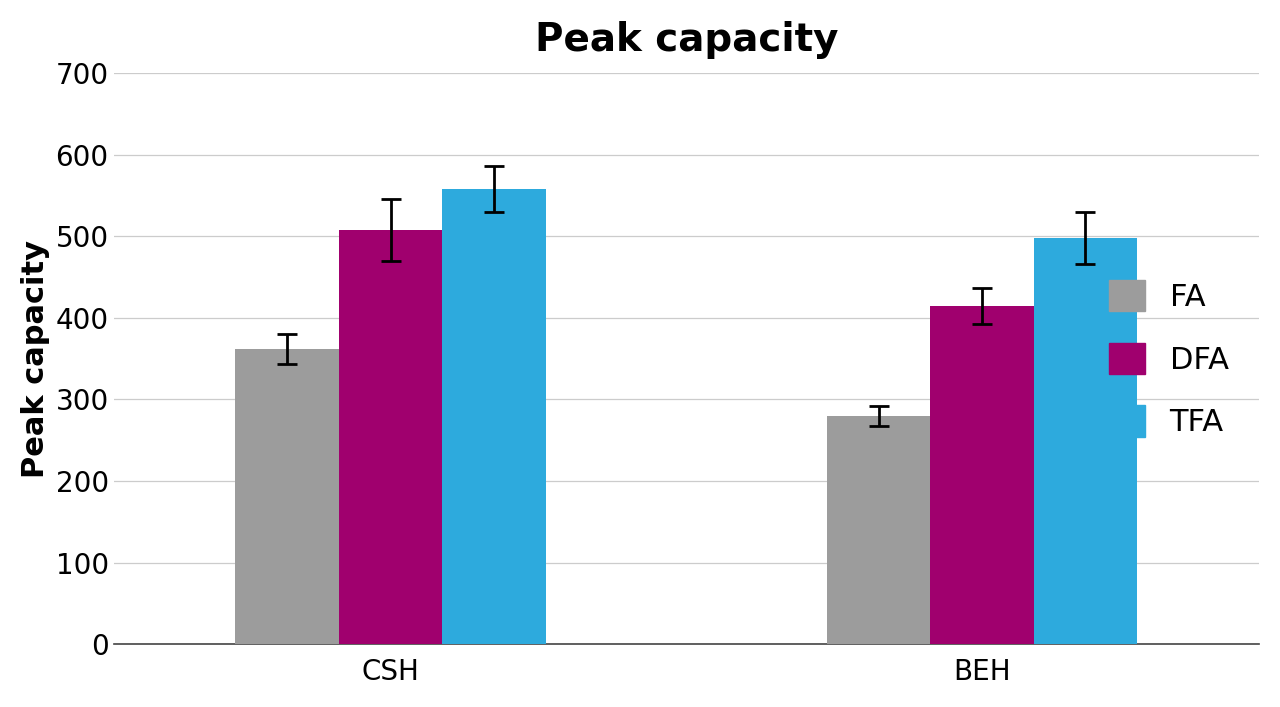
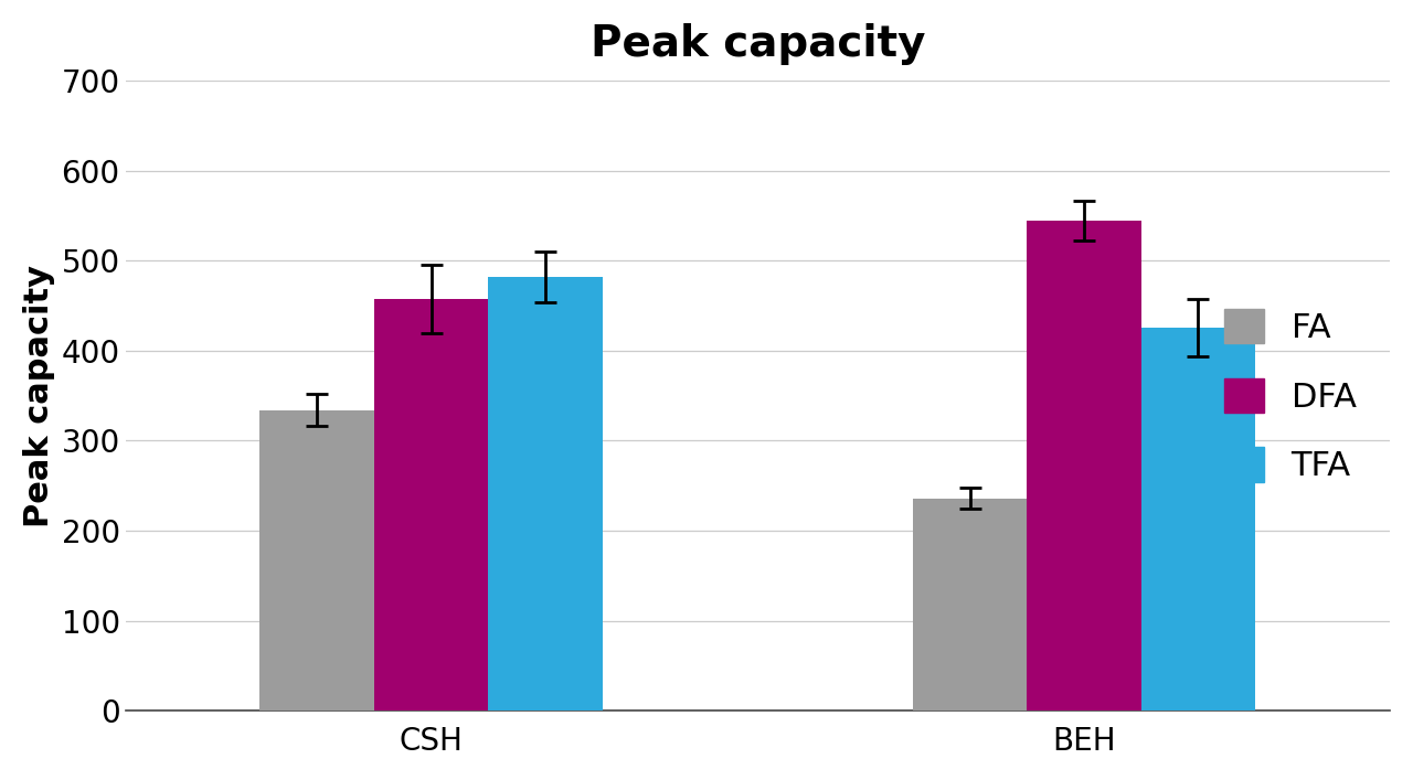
FA/CSH: 362 -> 334
DFA/CSH: 508 -> 458
TFA/CSH: 558 -> 482
FA/BEH: 280 -> 236
DFA/BEH: 415 -> 544
TFA/BEH: 498 -> 426
